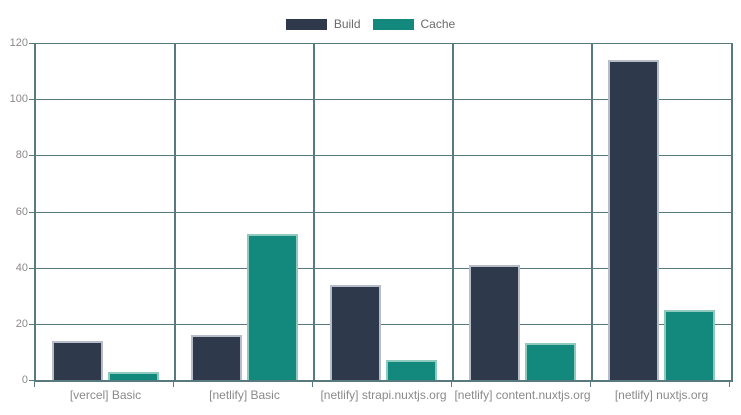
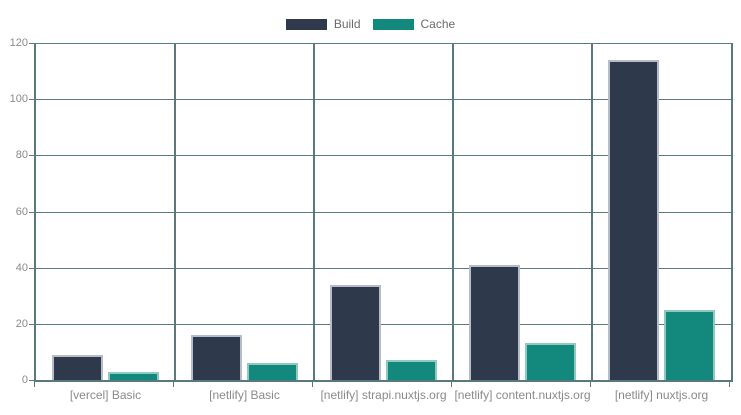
Build/[vercel] Basic: 14 -> 9
Cache/[netlify] Basic: 52 -> 6
